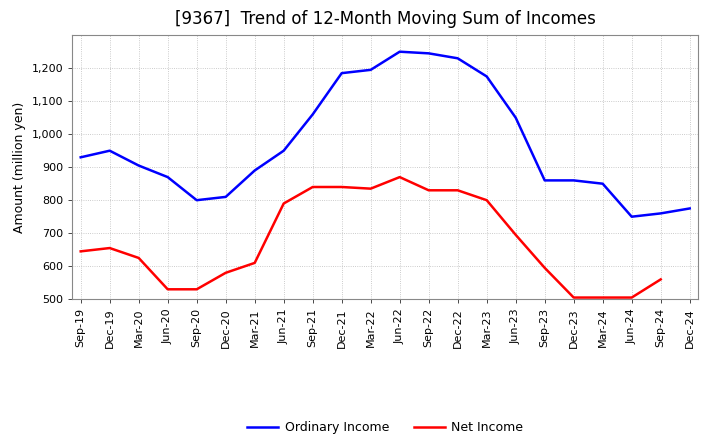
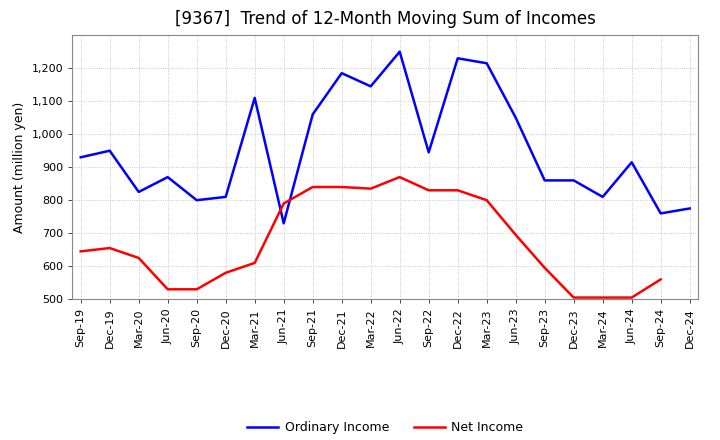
Ordinary Income/Mar-20: 905 -> 825
Ordinary Income/Mar-21: 890 -> 1,110
Ordinary Income/Jun-21: 950 -> 730
Ordinary Income/Mar-22: 1,195 -> 1,145
Ordinary Income/Sep-22: 1,245 -> 945
Ordinary Income/Mar-23: 1,175 -> 1,215
Ordinary Income/Mar-24: 850 -> 810
Ordinary Income/Jun-24: 750 -> 915
